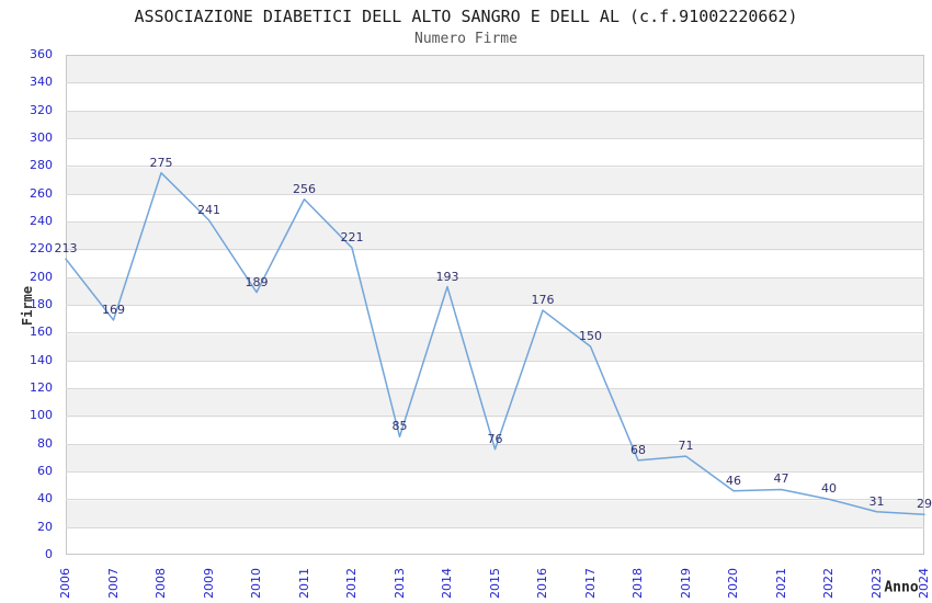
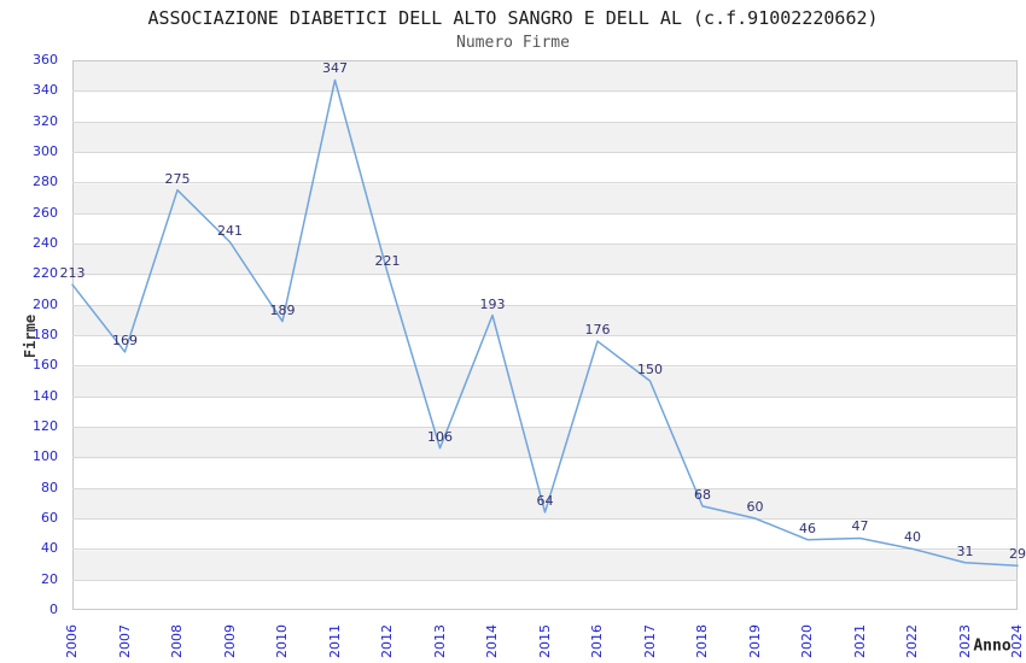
2011: 256 -> 347
2013: 85 -> 106
2015: 76 -> 64
2019: 71 -> 60
